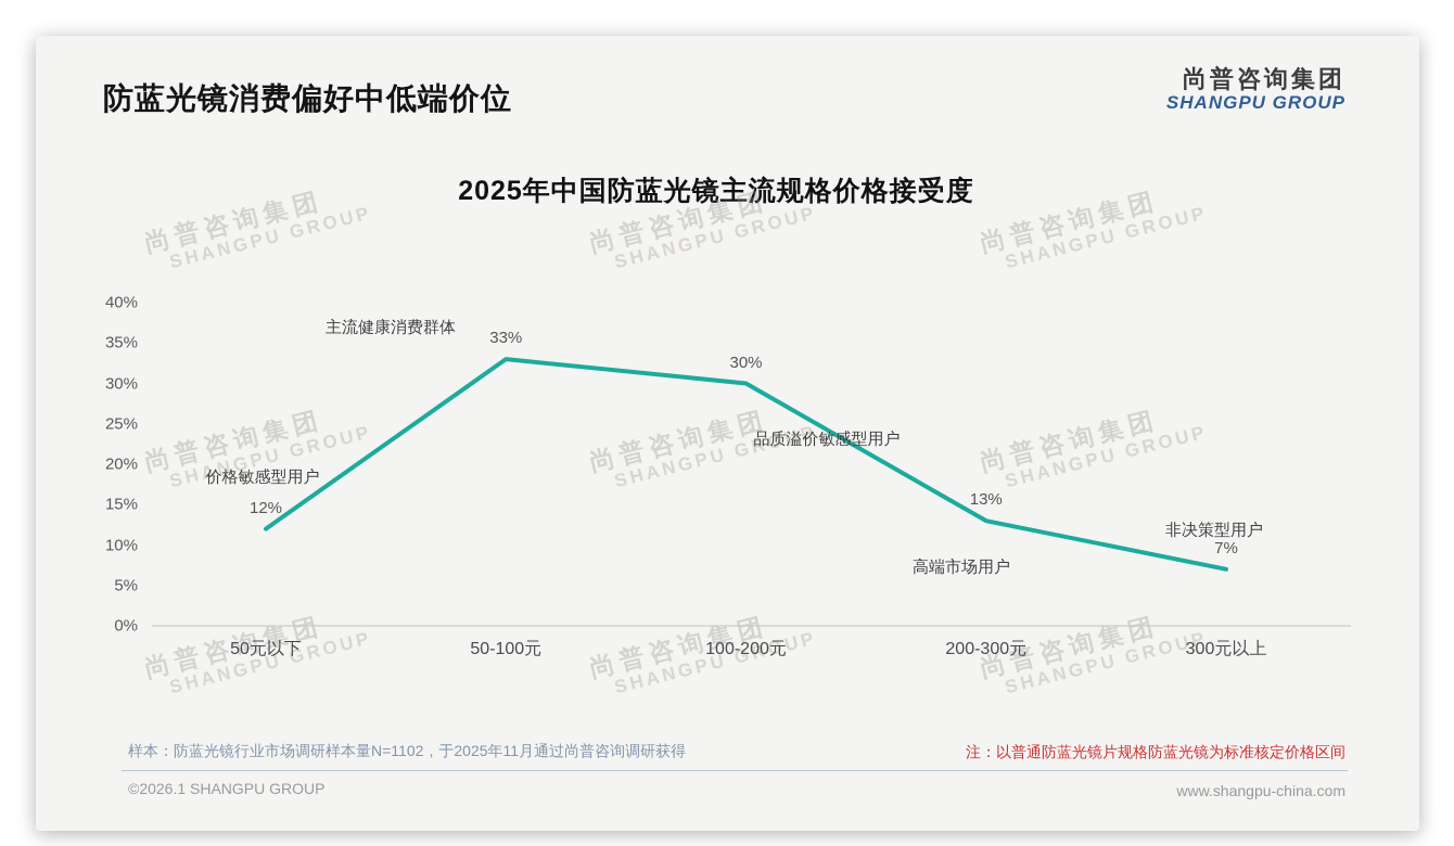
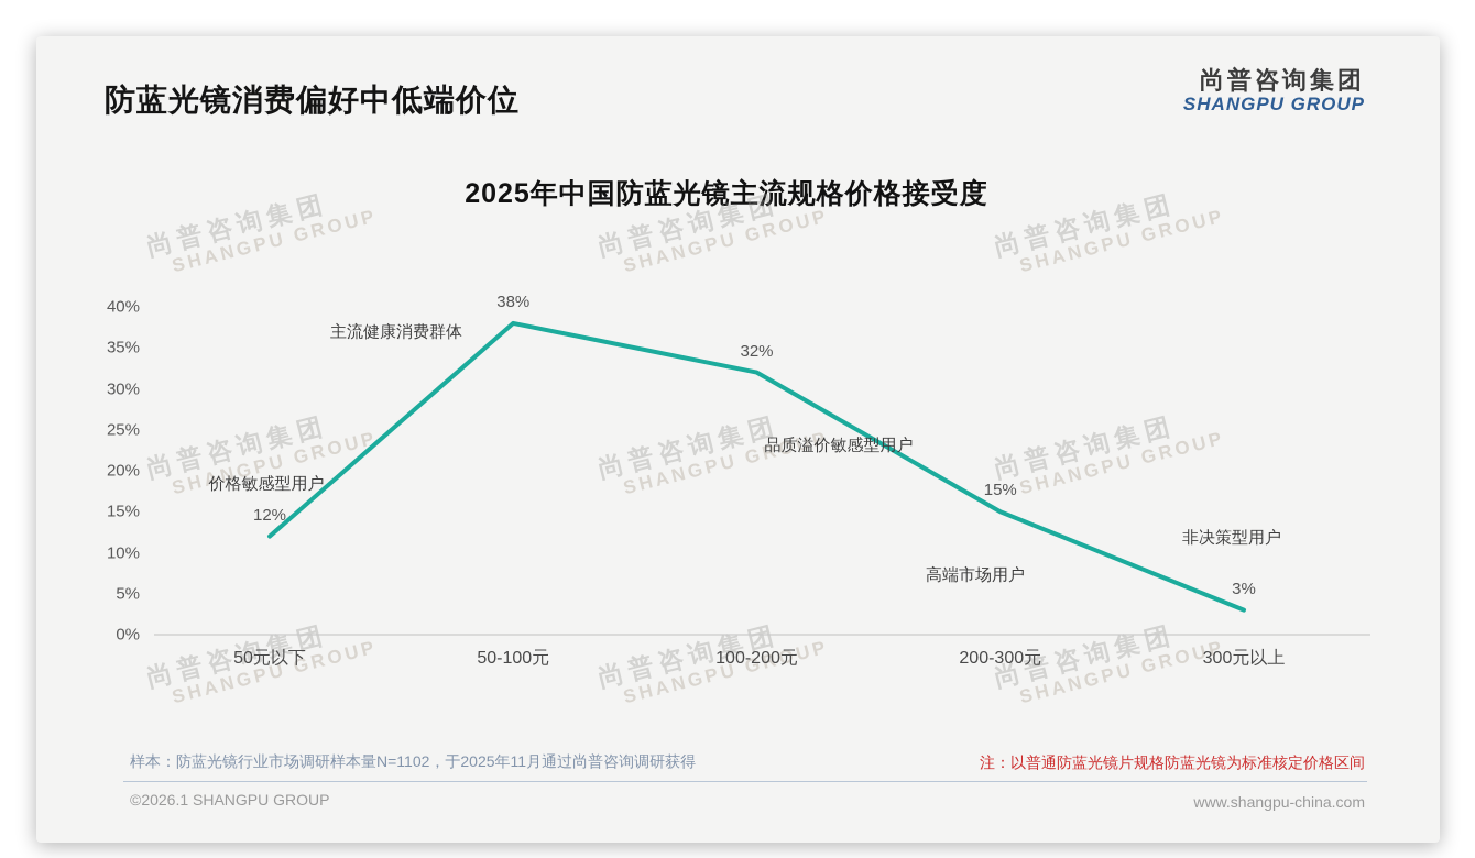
50-100元: 33% -> 38%
100-200元: 30% -> 32%
200-300元: 13% -> 15%
300元以上: 7% -> 3%
